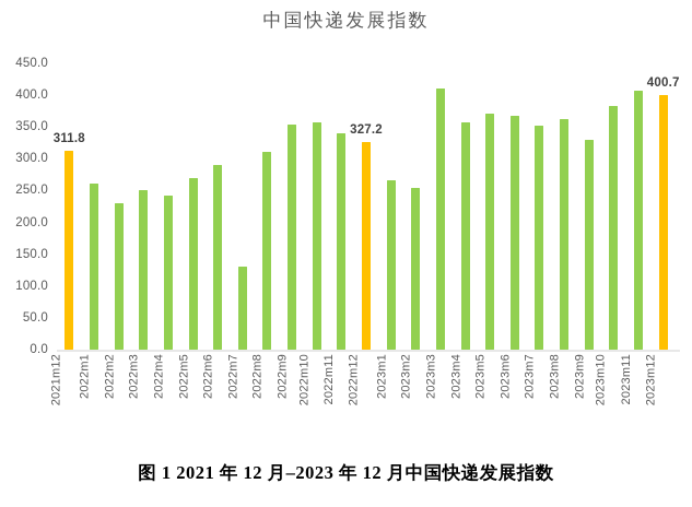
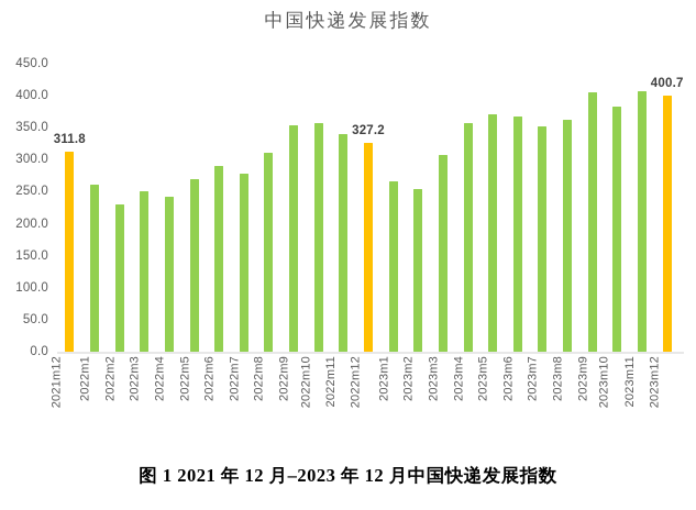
2022m7: 130 -> 280
2023m3: 410 -> 310
2023m9: 330 -> 410
